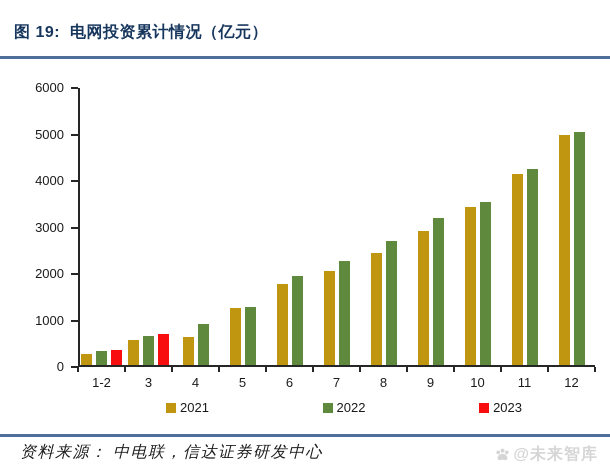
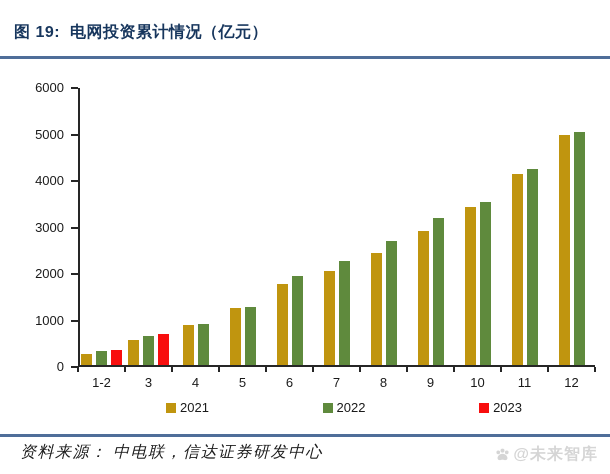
2021/4: 600 -> 900
